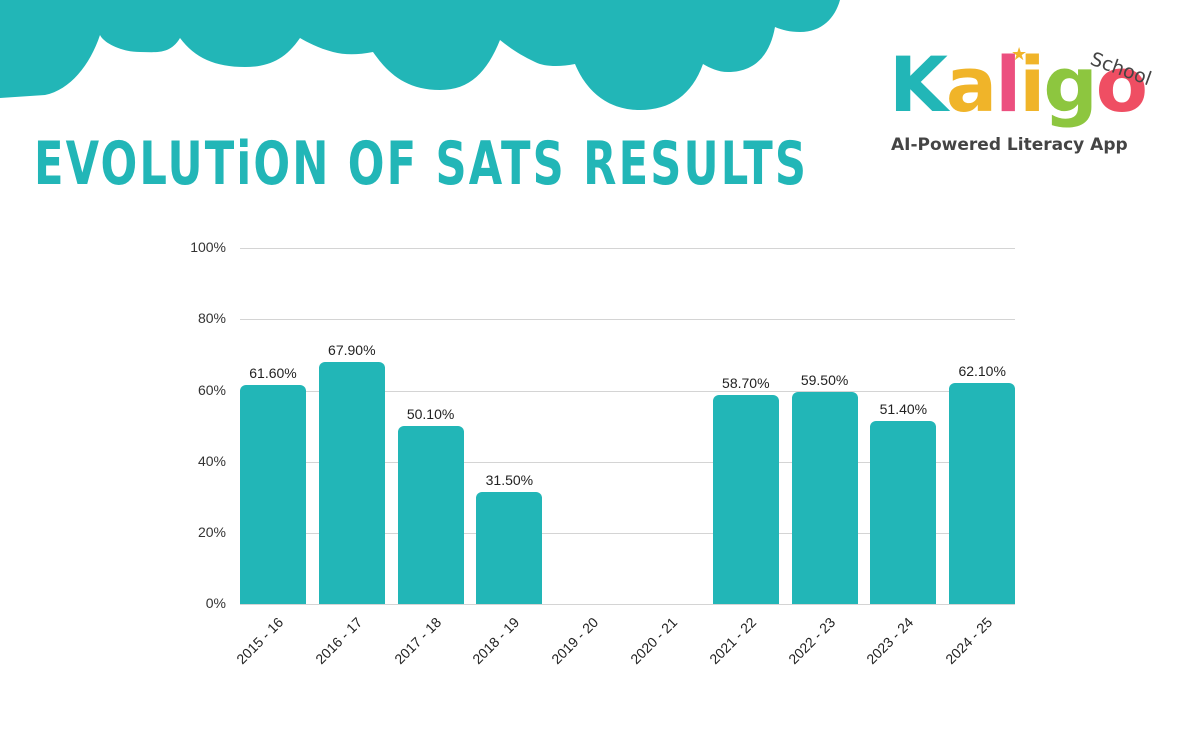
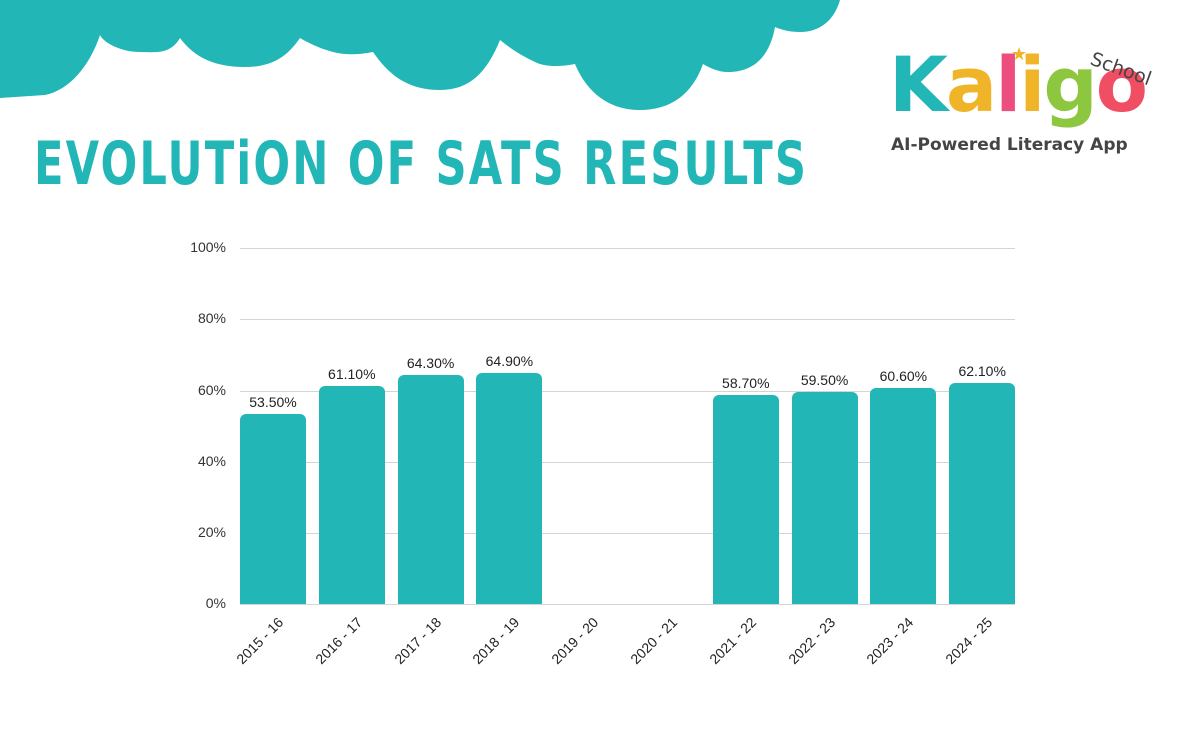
2015 - 16: 61.60% -> 53.50%
2016 - 17: 67.90% -> 61.10%
2017 - 18: 50.10% -> 64.30%
2018 - 19: 31.50% -> 64.90%
2023 - 24: 51.40% -> 60.60%
